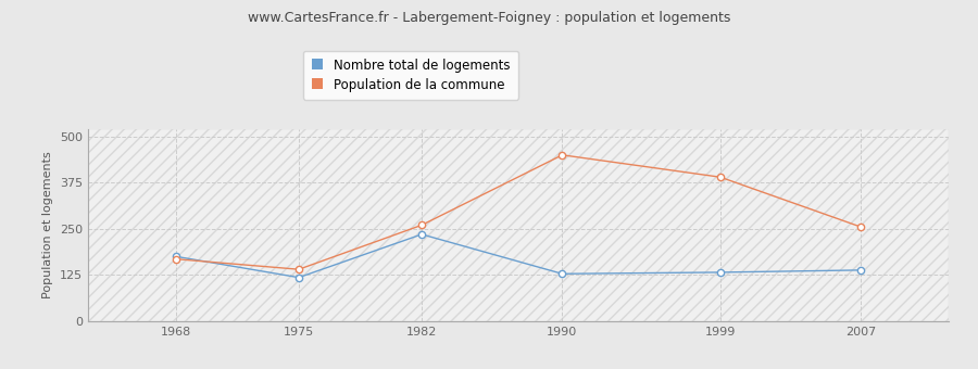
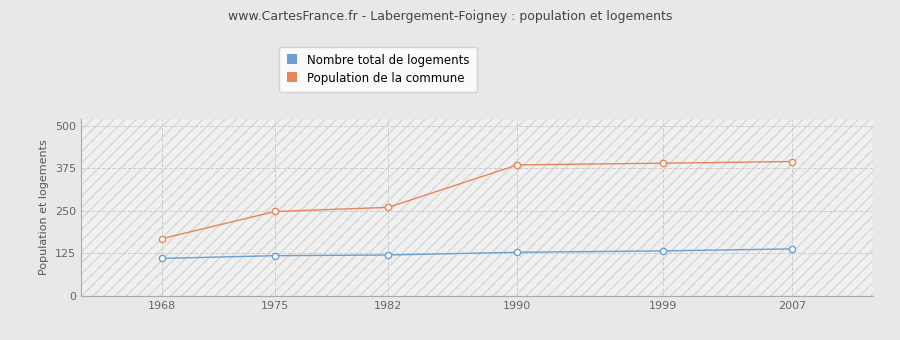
Nombre total de logements/1968: 175 -> 110
Population de la commune/1975: 140 -> 248
Nombre total de logements/1982: 235 -> 120
Population de la commune/1990: 450 -> 385
Population de la commune/2007: 255 -> 395
